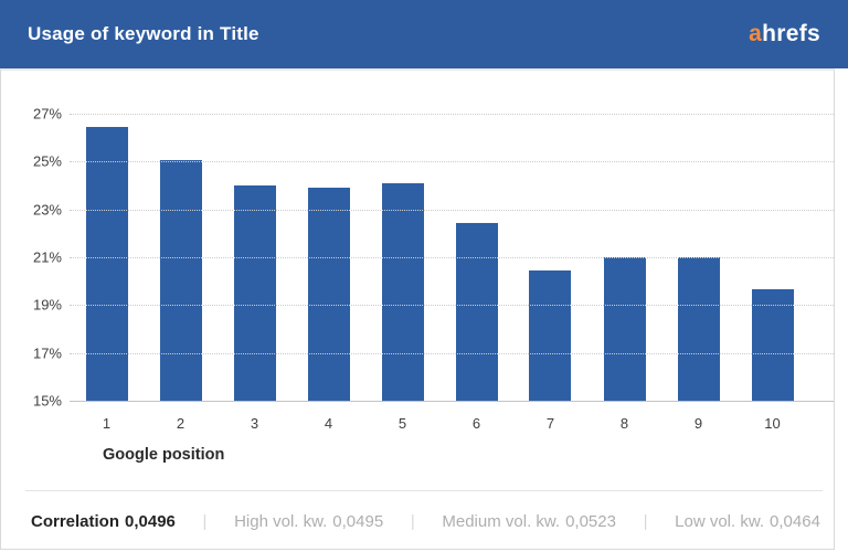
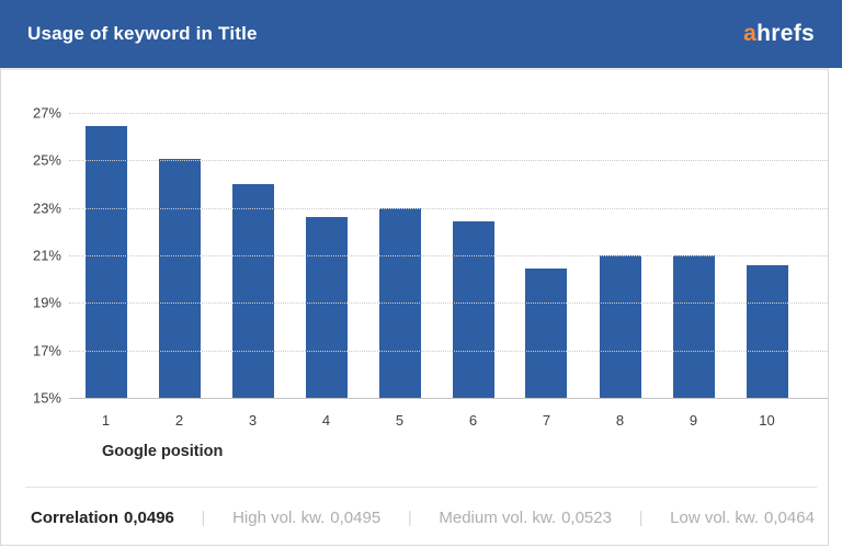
4: 23.9% -> 22.6%
5: 24.1% -> 23.0%
10: 19.6% -> 20.6%
